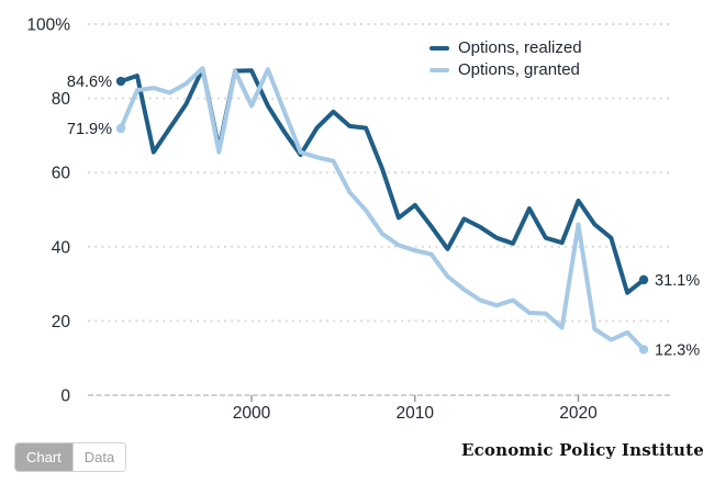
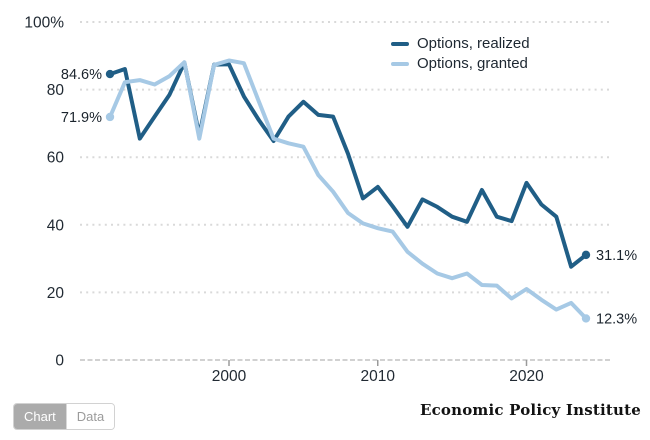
Options, granted/2000: 78% -> 89%
Options, granted/2020: 46% -> 21%
